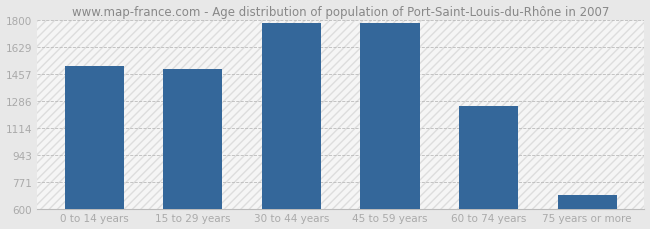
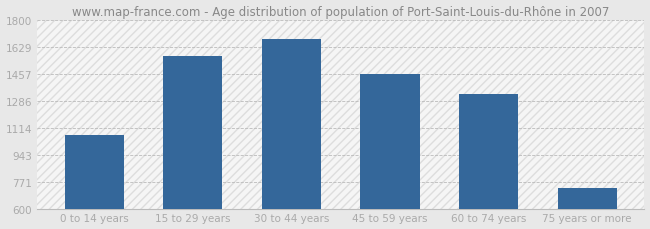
0 to 14 years: 1500 -> 1070
15 to 29 years: 1490 -> 1570
30 to 44 years: 1780 -> 1680
45 to 59 years: 1780 -> 1460
60 to 74 years: 1260 -> 1330
75 years or more: 690 -> 730
